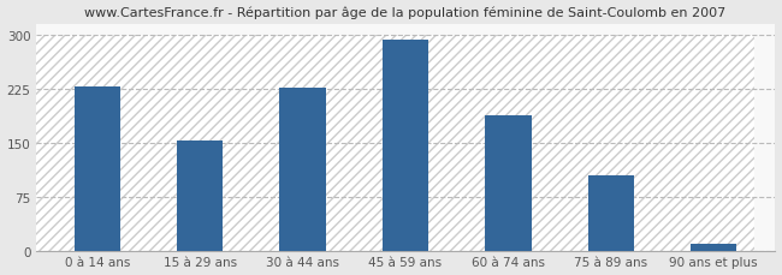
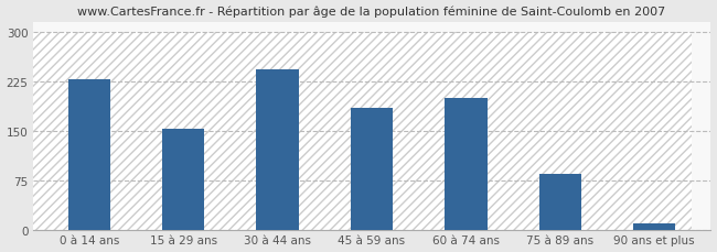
30 à 44 ans: 227 -> 244
45 à 59 ans: 293 -> 186
60 à 74 ans: 188 -> 200
75 à 89 ans: 105 -> 86
